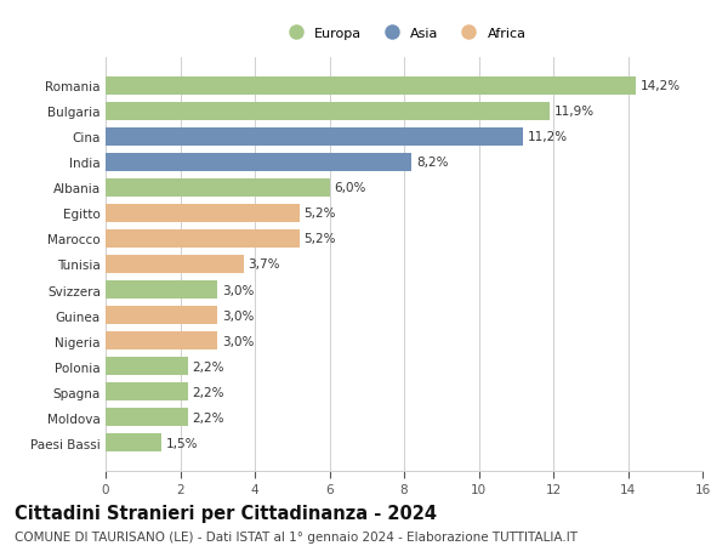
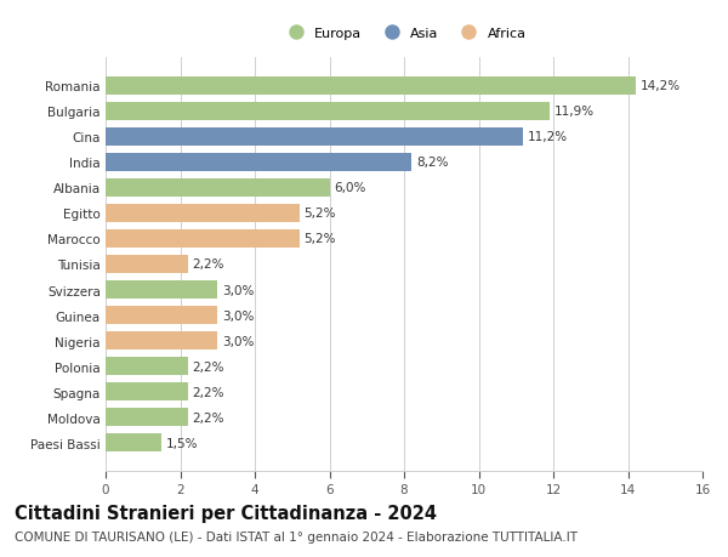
Tunisia: 3,7% -> 2,2%
